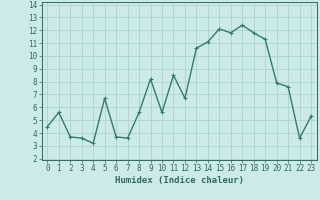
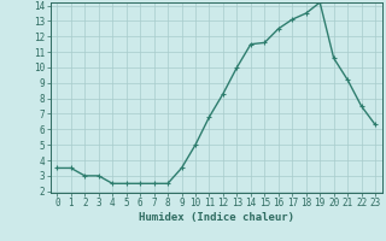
0: 4.5 -> 3.5
1: 5.6 -> 3.5
2: 3.7 -> 3.0
3: 3.6 -> 3.0
4: 3.2 -> 2.5
5: 6.7 -> 2.5
6: 3.7 -> 2.5
7: 3.6 -> 2.5
8: 5.6 -> 2.5
9: 8.2 -> 3.5
10: 5.6 -> 5.0
11: 8.5 -> 6.8
12: 6.7 -> 8.3
13: 10.6 -> 10.0
14: 11.1 -> 11.5
15: 12.1 -> 11.6
16: 11.8 -> 12.5
17: 12.4 -> 13.1
18: 11.8 -> 13.5
19: 11.3 -> 14.2
20: 7.9 -> 10.6
21: 7.6 -> 9.2
22: 3.6 -> 7.5
23: 5.3 -> 6.3
